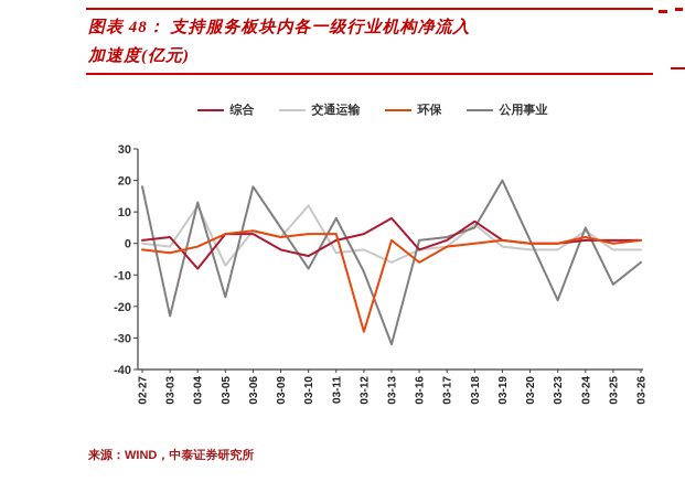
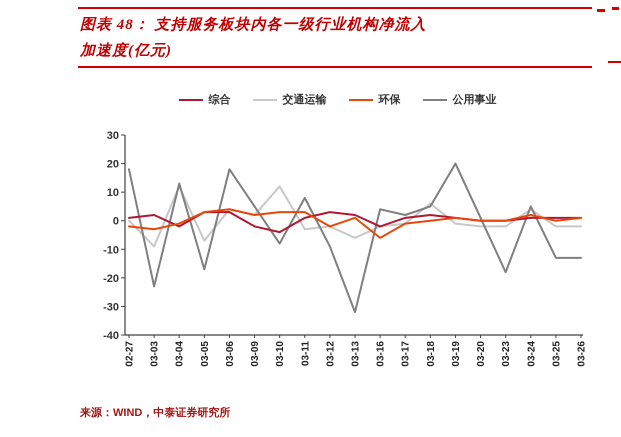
交通运输/03-03: -1 -> -9
综合/03-04: -8 -> -2
环保/03-12: -28 -> -2
综合/03-13: 8 -> 2
公用事业/03-16: 1 -> 4
综合/03-18: 7 -> 2
公用事业/03-26: -6 -> -13
